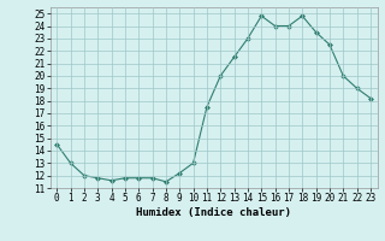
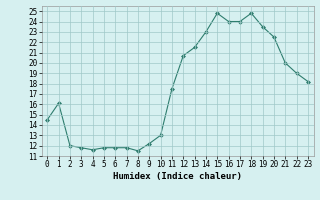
1: 13.0 -> 16.1
12: 20.0 -> 20.7
